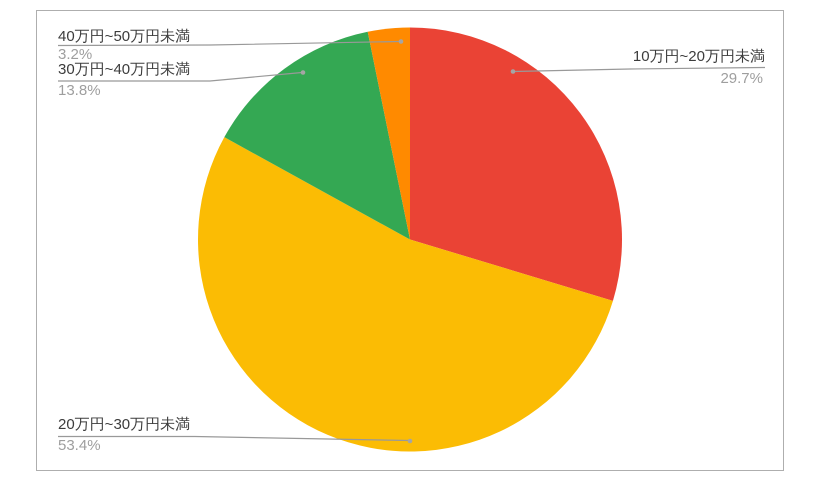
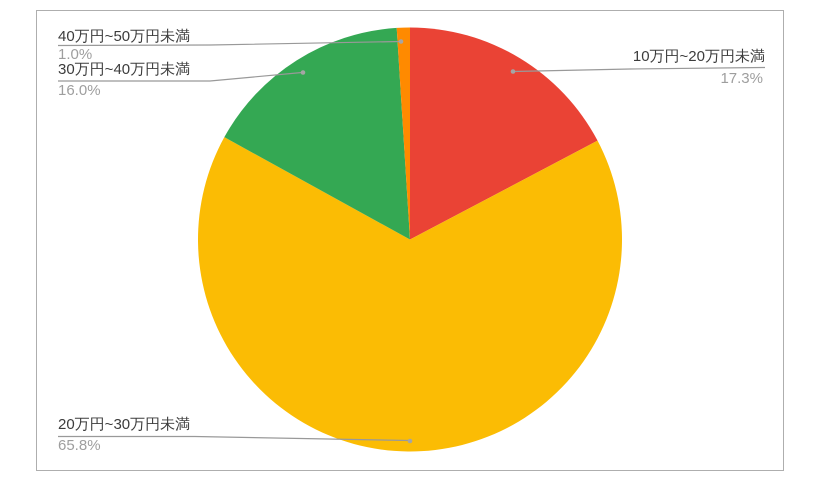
10万円~20万円未満: 29.7% -> 17.3%
20万円~30万円未満: 53.4% -> 65.8%
30万円~40万円未満: 13.8% -> 16.0%
40万円~50万円未満: 3.2% -> 1.0%
